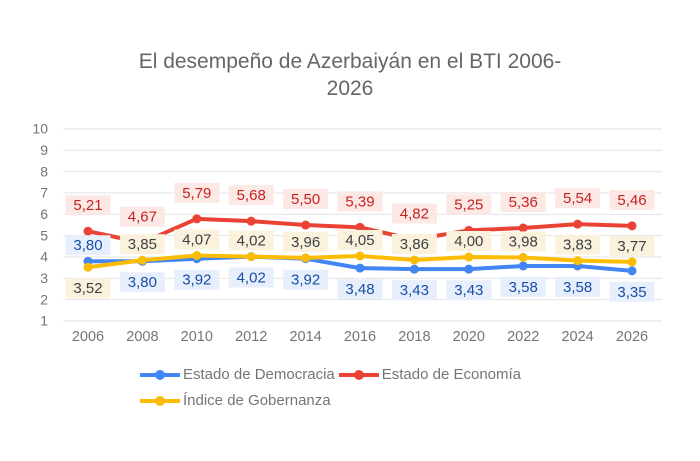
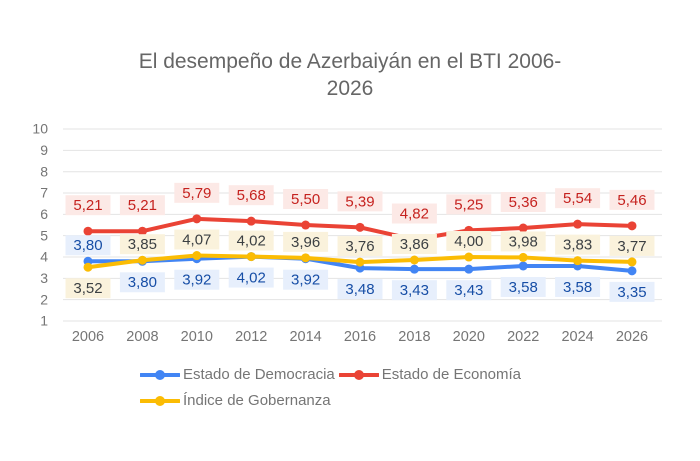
Estado de Economía/2008: 4,67 -> 5,21
Índice de Gobernanza/2016: 4,05 -> 3,76
